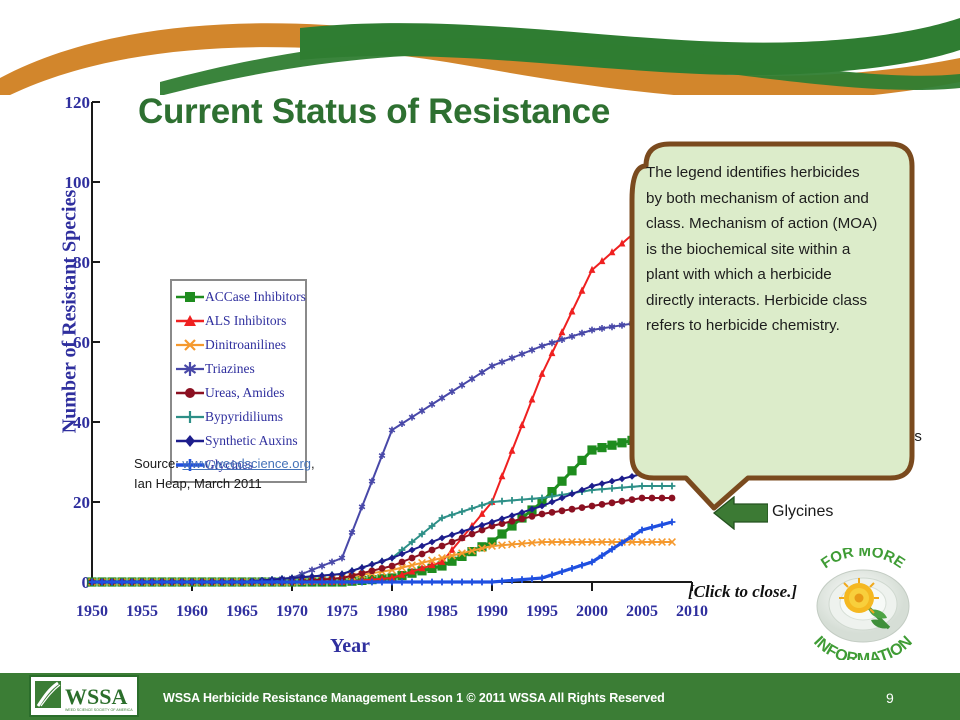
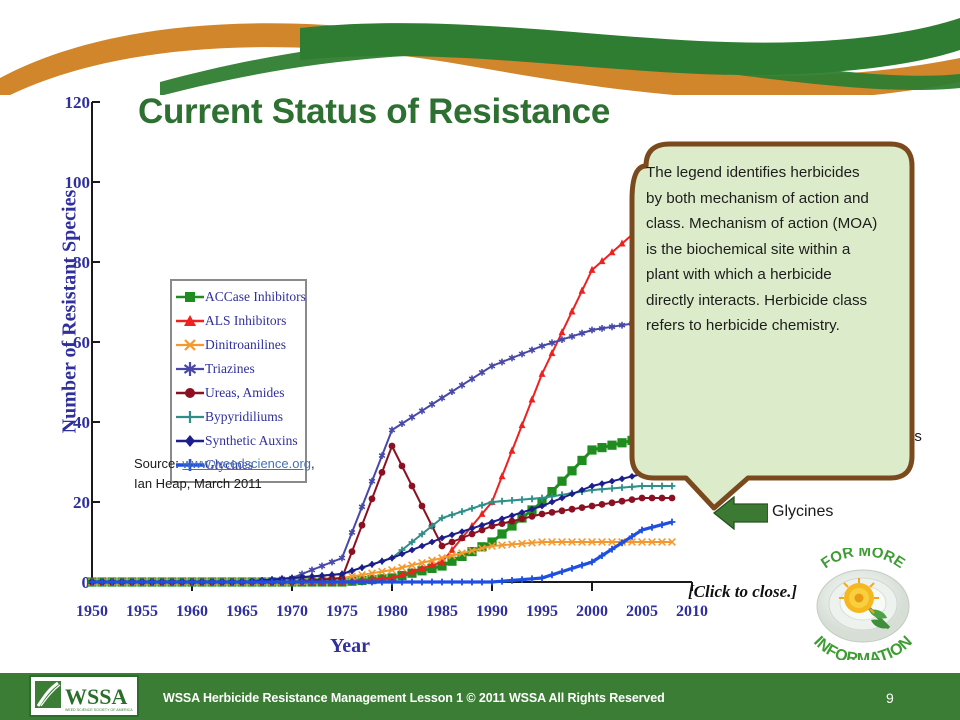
Ureas, Amides/1980: 4 -> 34
